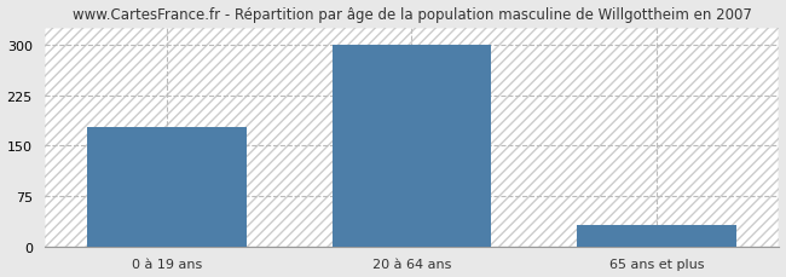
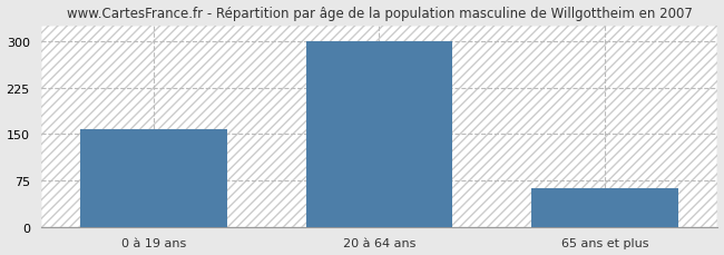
0 à 19 ans: 178 -> 157
65 ans et plus: 32 -> 62
